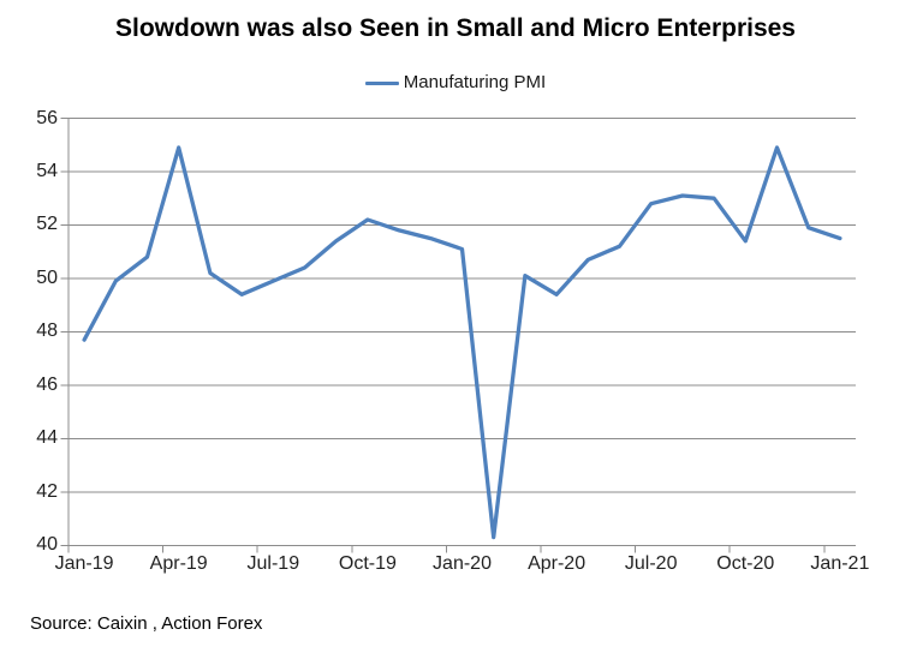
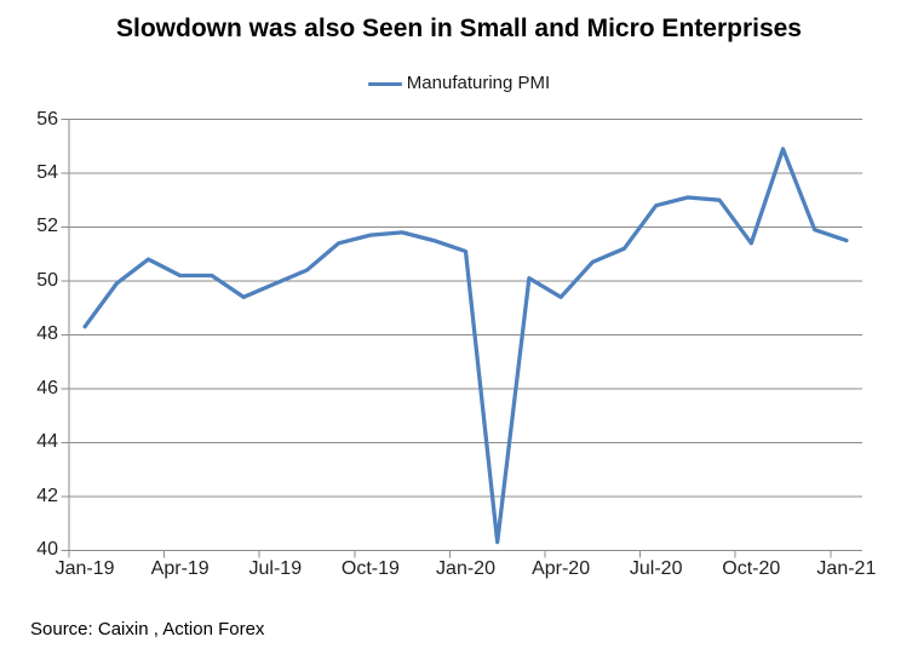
Jan-19: 47.7 -> 48.3
Apr-19: 54.9 -> 50.2
Oct-19: 52.2 -> 51.7
